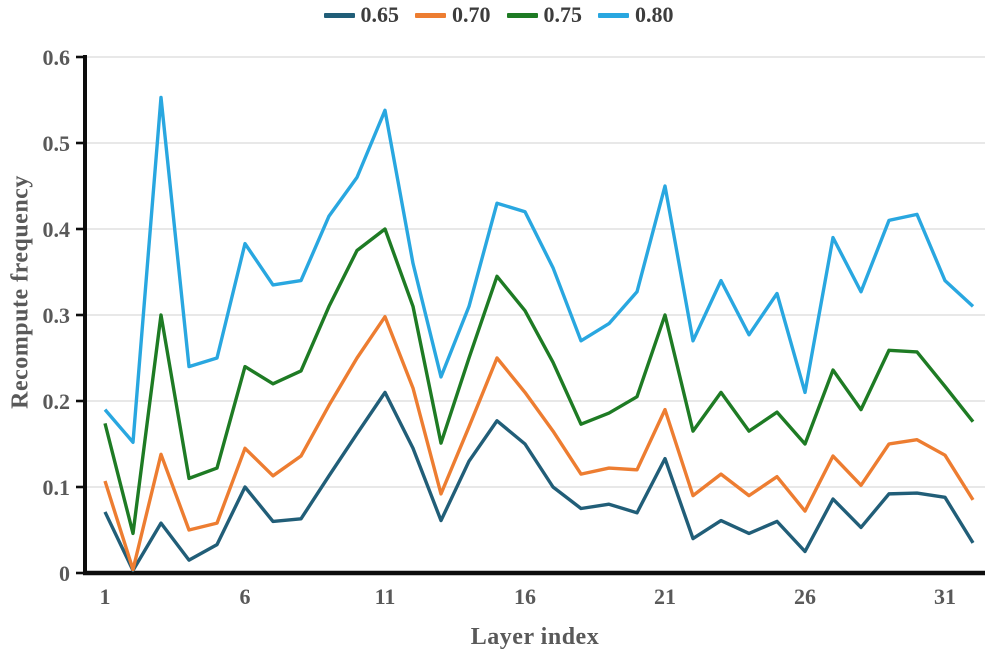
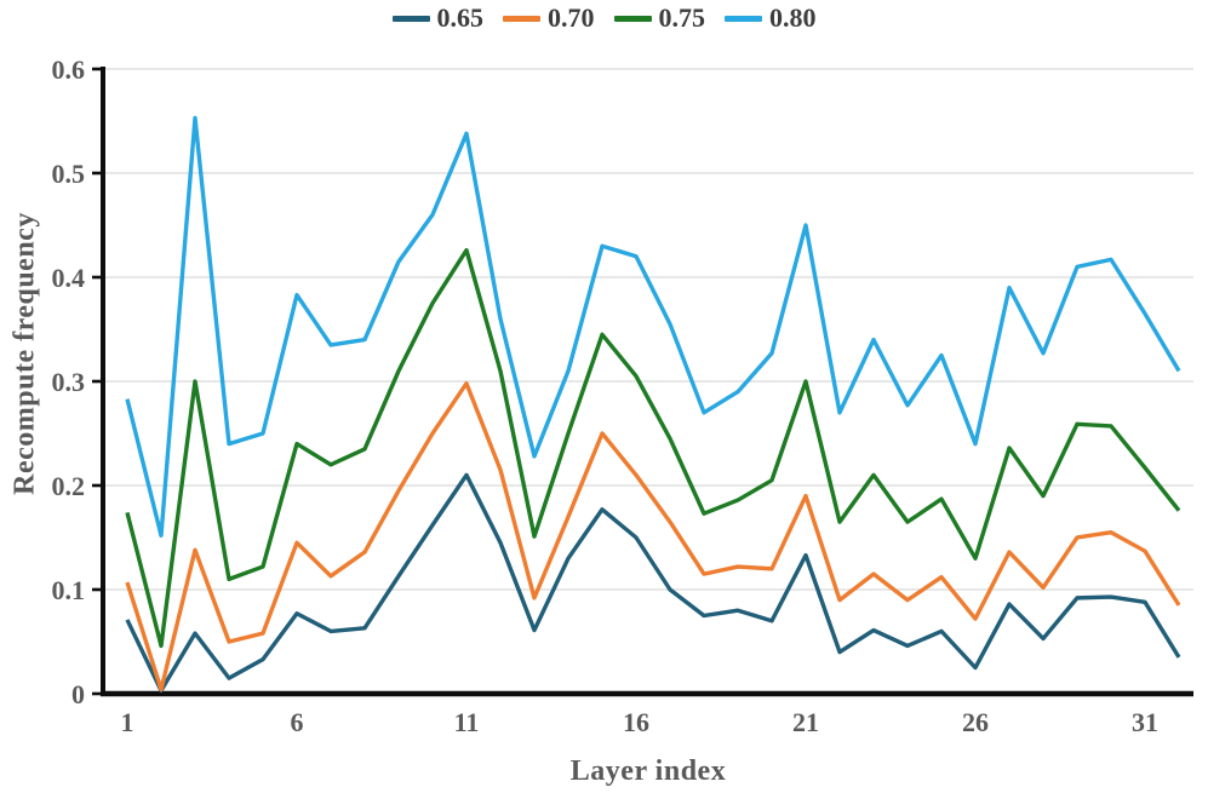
0.80/1: 0.19 -> 0.28
0.65/6: 0.10 -> 0.08
0.75/11: 0.40 -> 0.43
0.75/26: 0.15 -> 0.13
0.80/26: 0.21 -> 0.24
0.80/31: 0.34 -> 0.36
